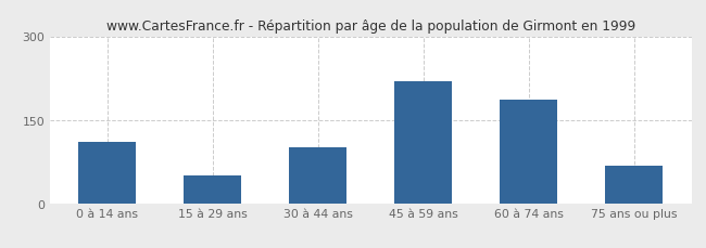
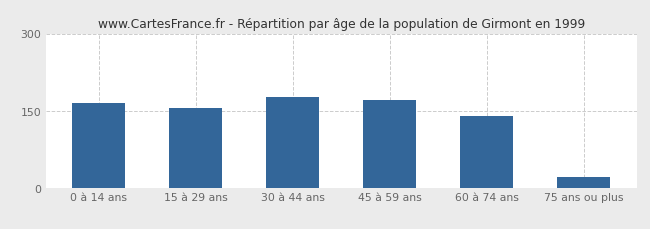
0 à 14 ans: 110 -> 165
15 à 29 ans: 50 -> 155
30 à 44 ans: 100 -> 177
45 à 59 ans: 220 -> 170
60 à 74 ans: 186 -> 140
75 ans ou plus: 68 -> 21
